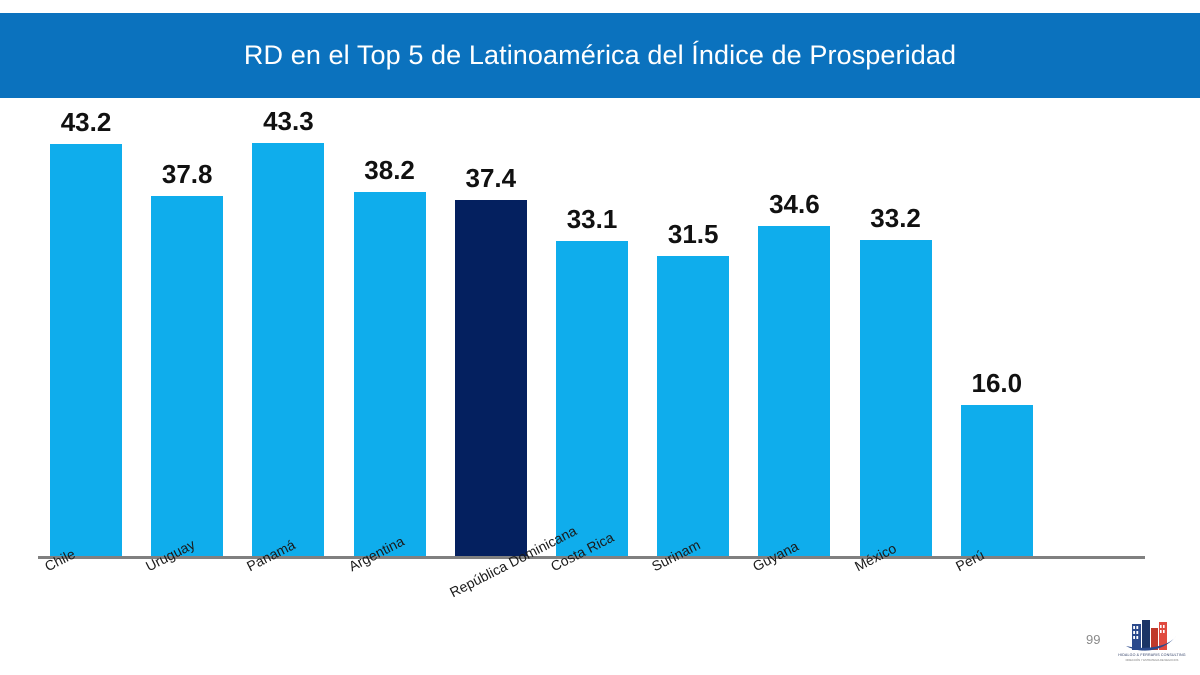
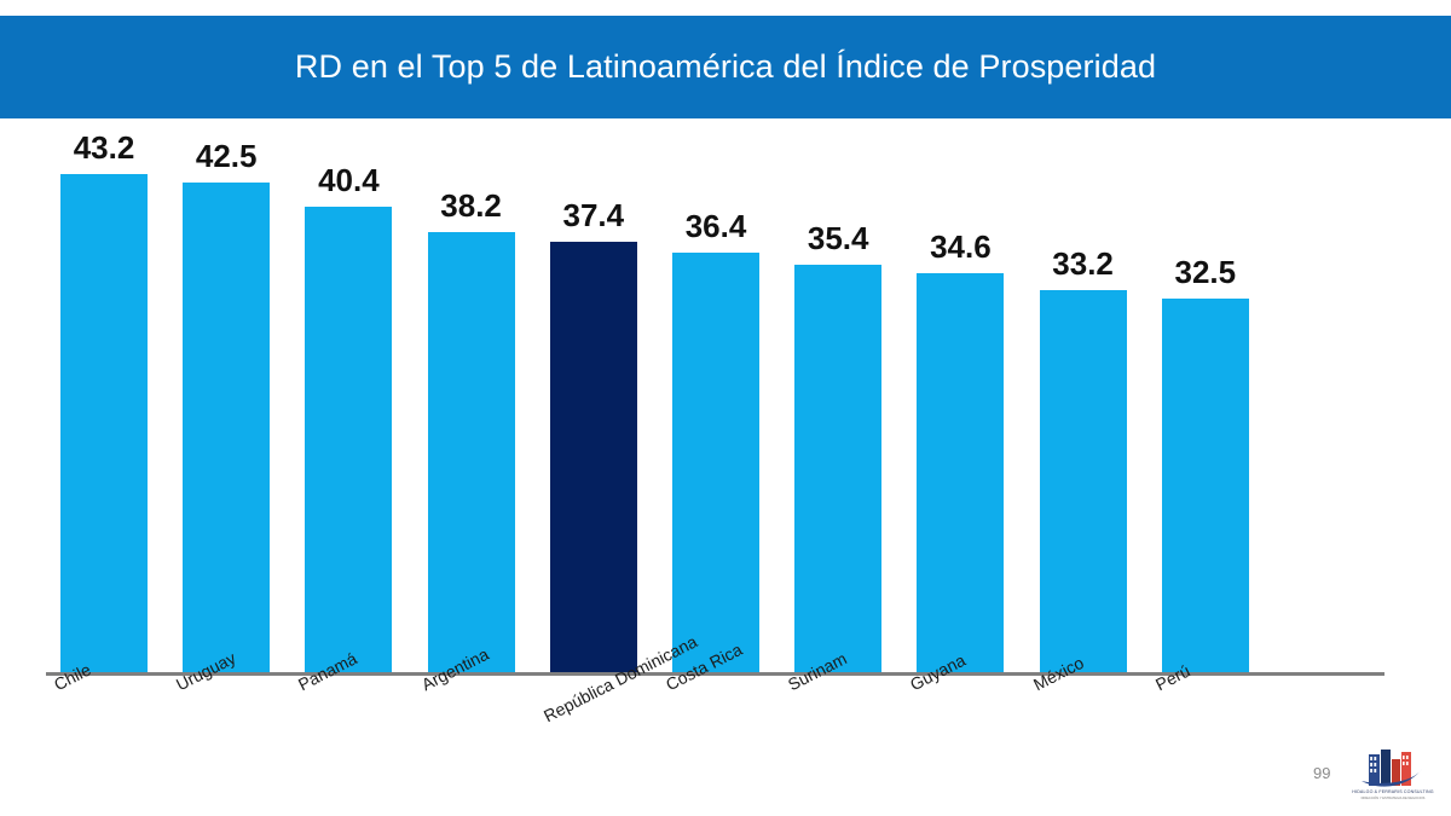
Uruguay: 37.8 -> 42.5
Panamá: 43.3 -> 40.4
Costa Rica: 33.1 -> 36.4
Surinam: 31.5 -> 35.4
Perú: 16.0 -> 32.5
